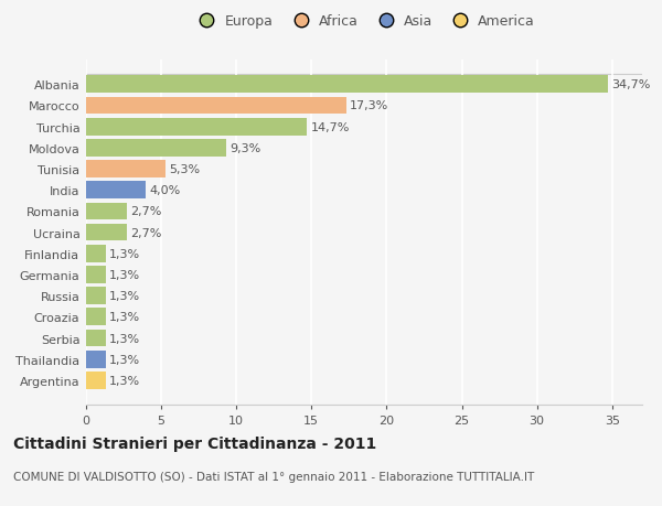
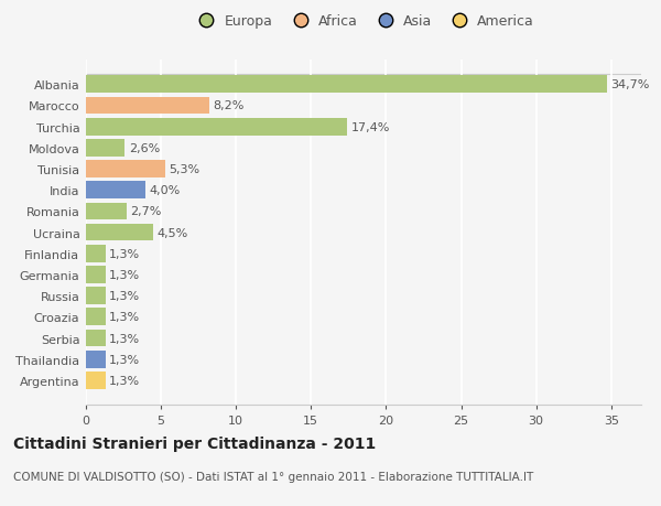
Marocco: 17,3% -> 8,2%
Turchia: 14,7% -> 17,4%
Moldova: 9,3% -> 2,6%
Ucraina: 2,7% -> 4,5%
